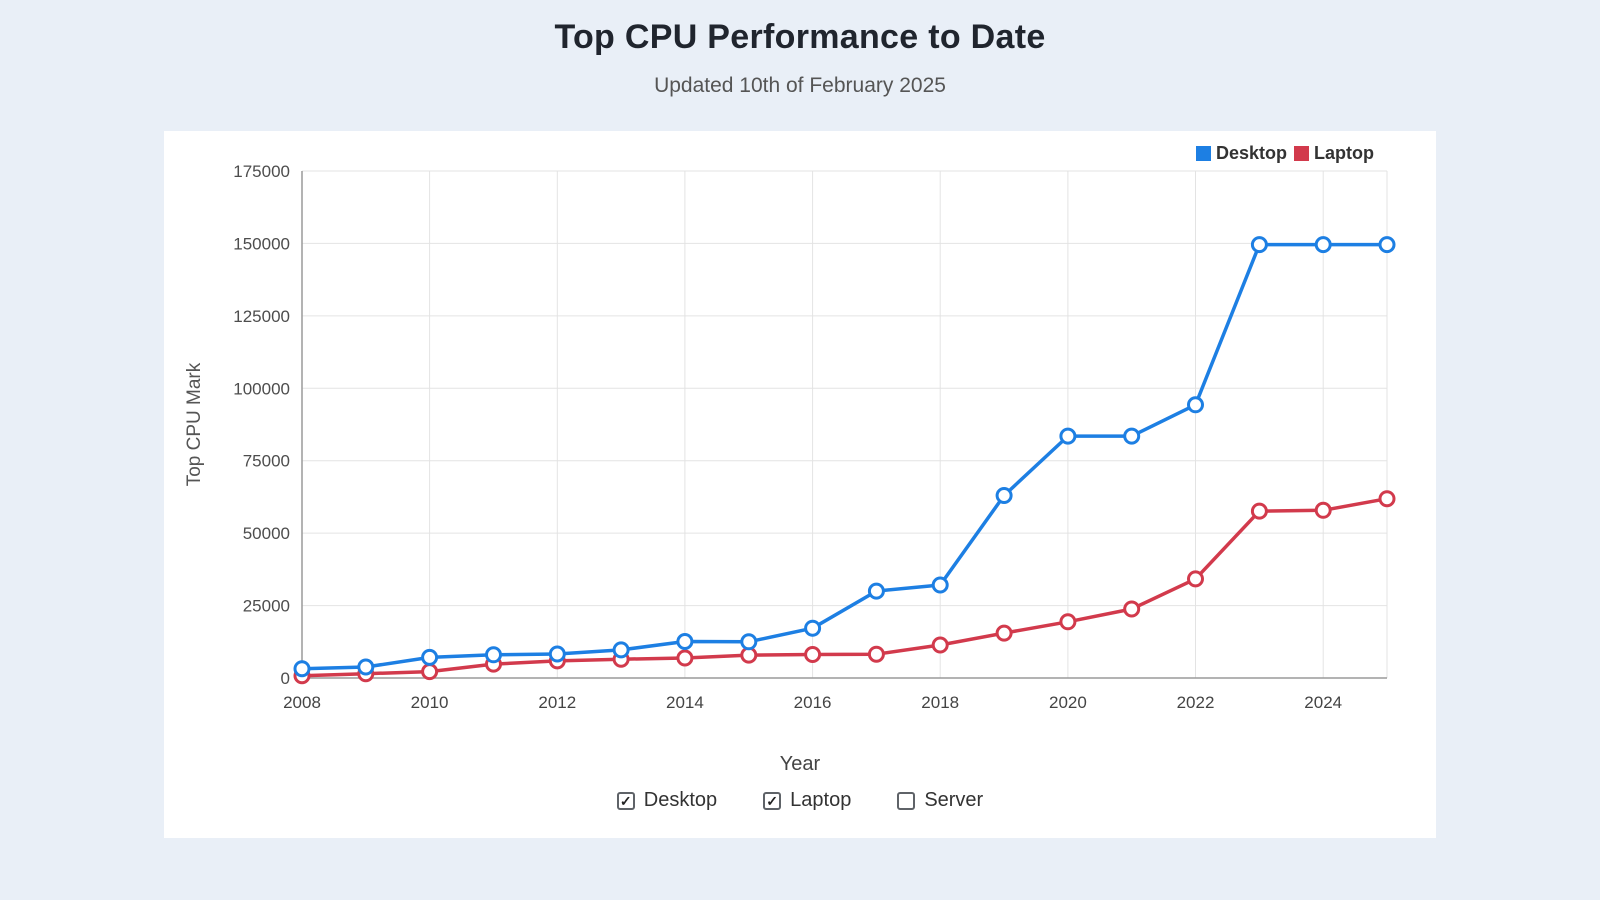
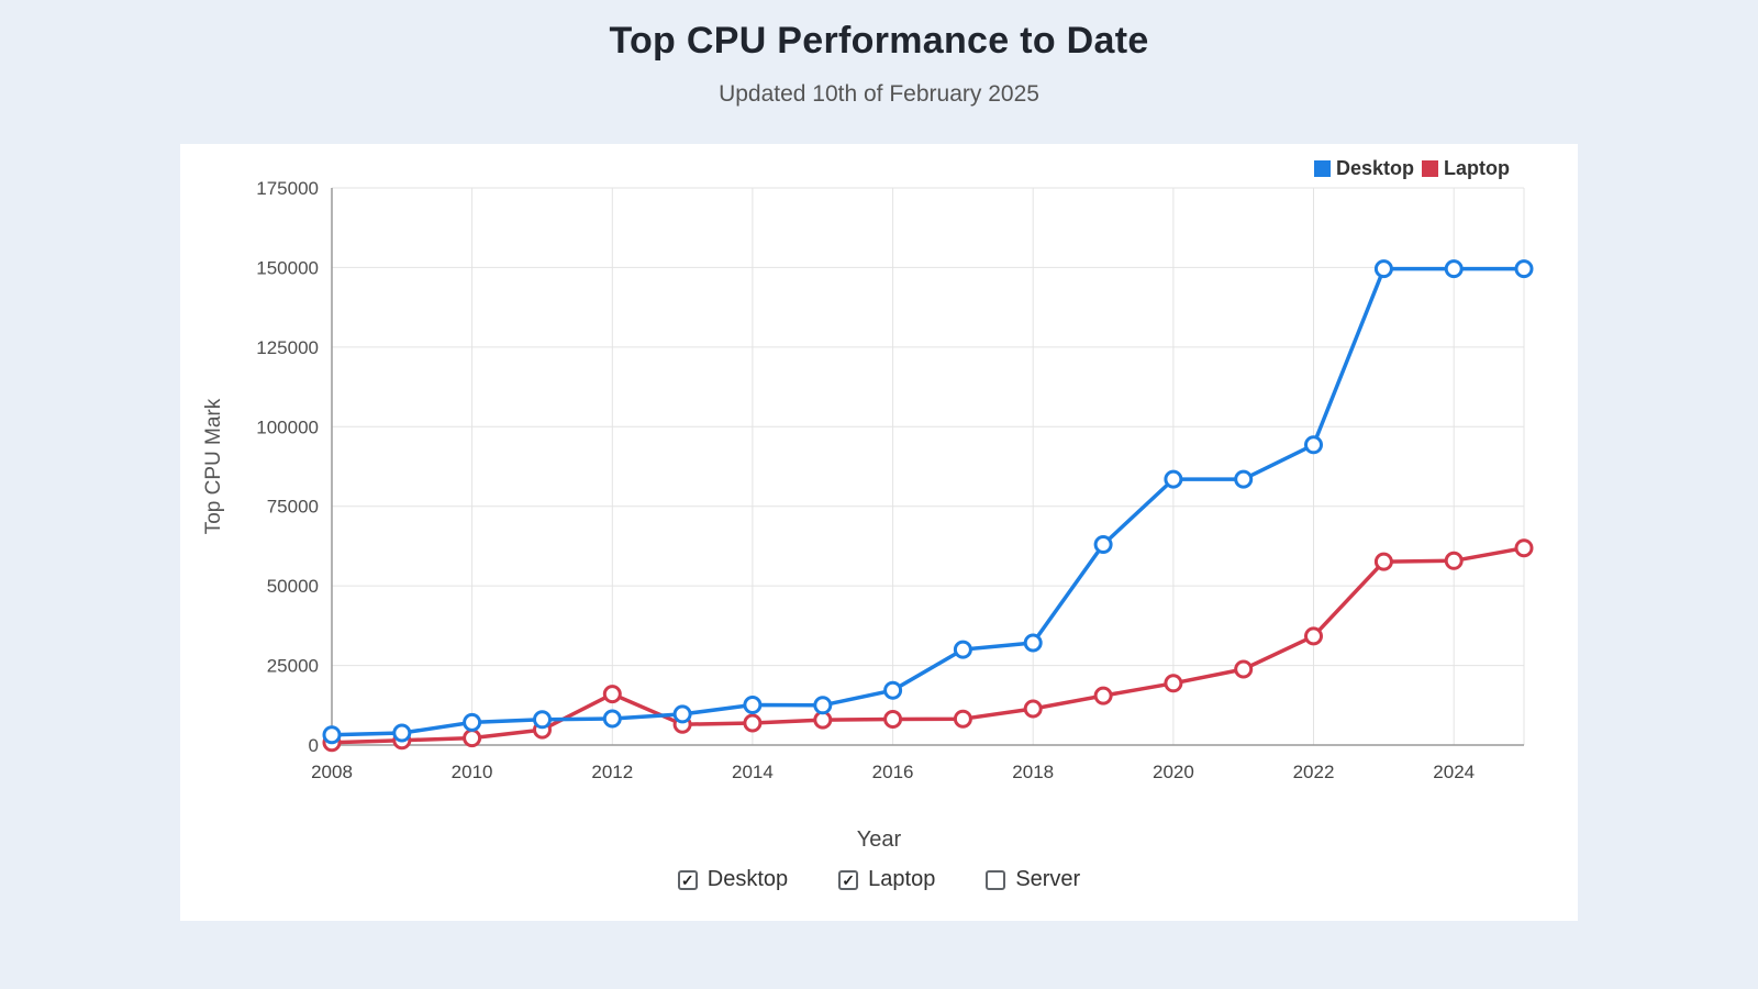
Laptop/2012: 6000 -> 16000
